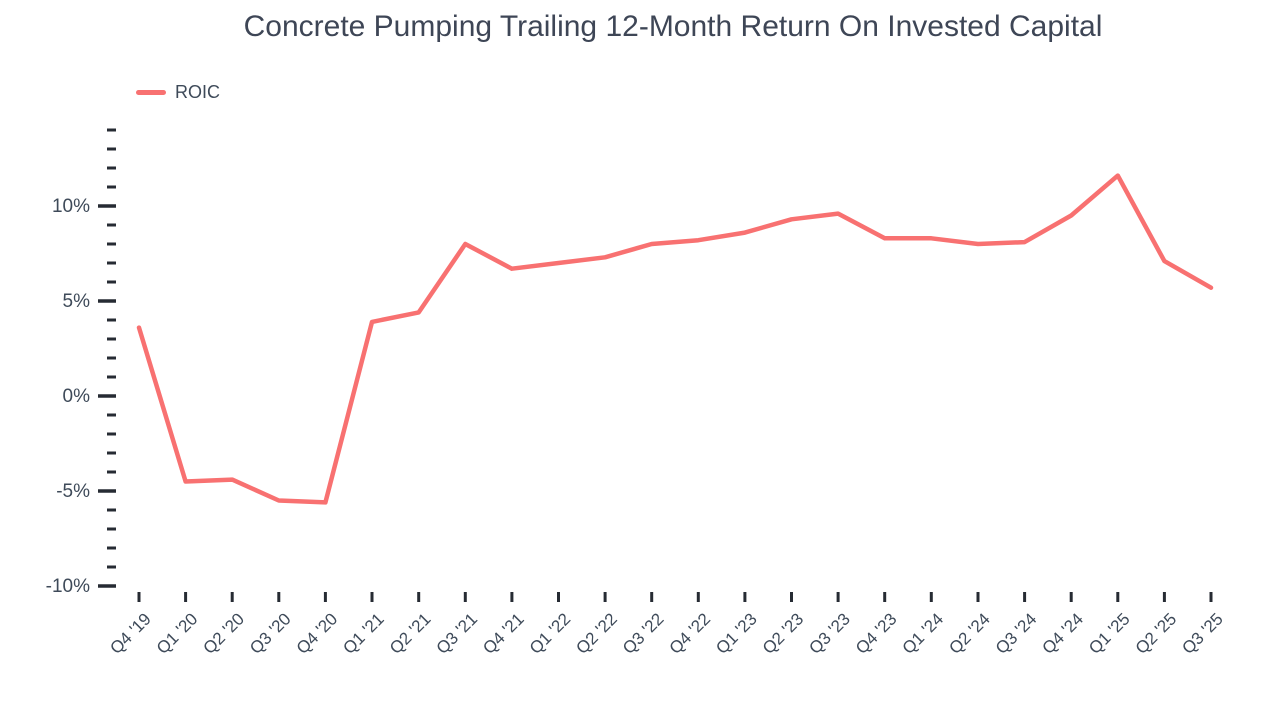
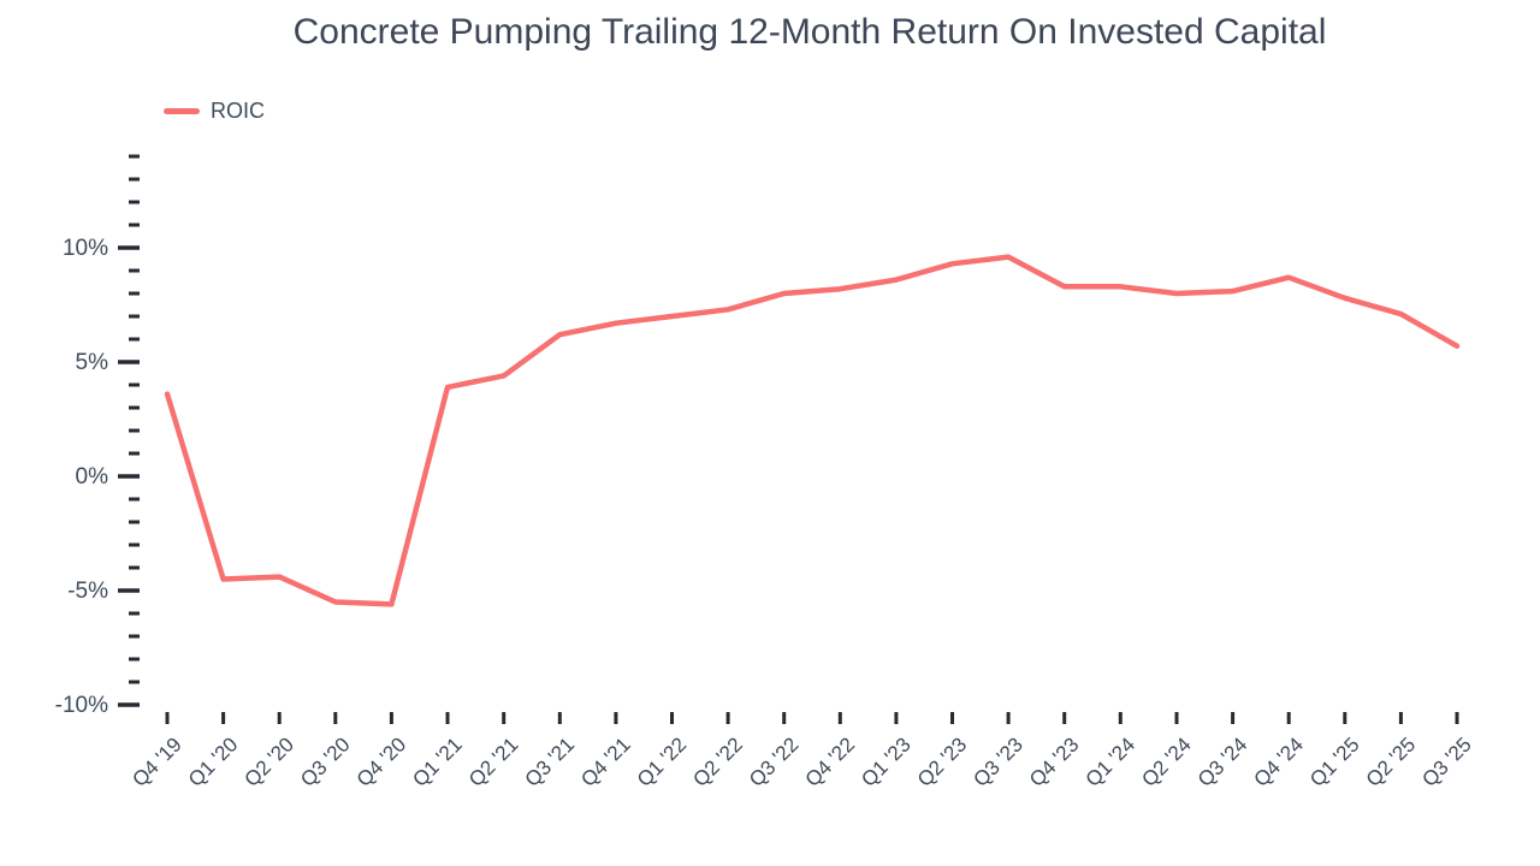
Q3 '21: 8.0% -> 6.2%
Q4 '24: 9.5% -> 8.7%
Q1 '25: 11.6% -> 7.8%
